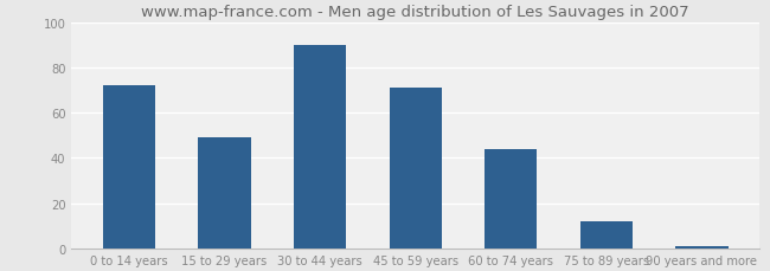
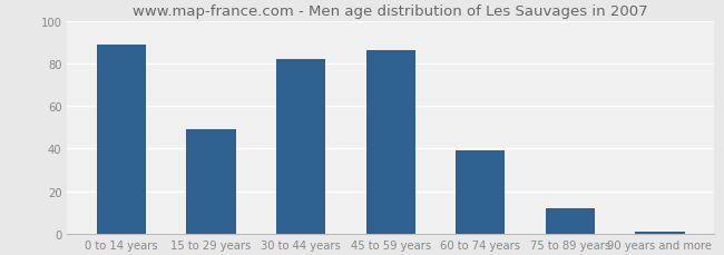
0 to 14 years: 72 -> 89
30 to 44 years: 90 -> 82
45 to 59 years: 71 -> 86
60 to 74 years: 44 -> 39
